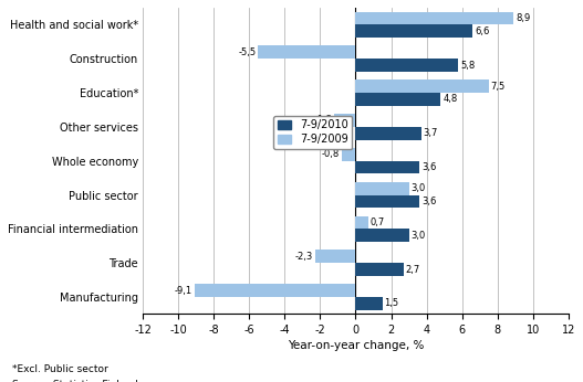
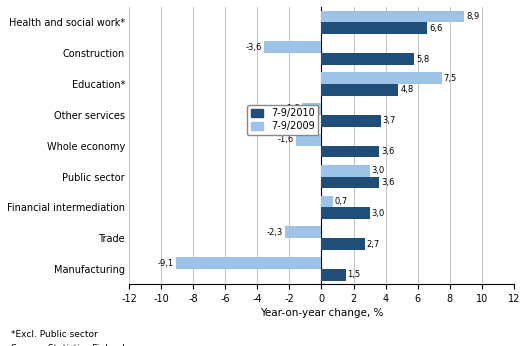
7-9/2009/Construction: -5,5 -> -3,6
7-9/2009/Whole economy: -0,8 -> -1,6
